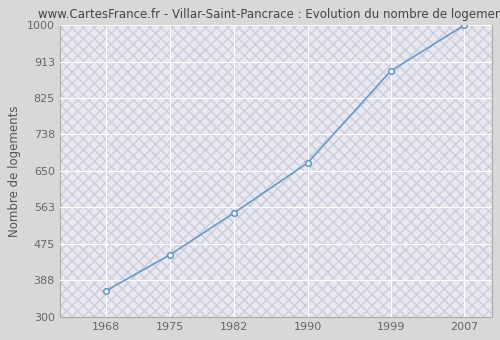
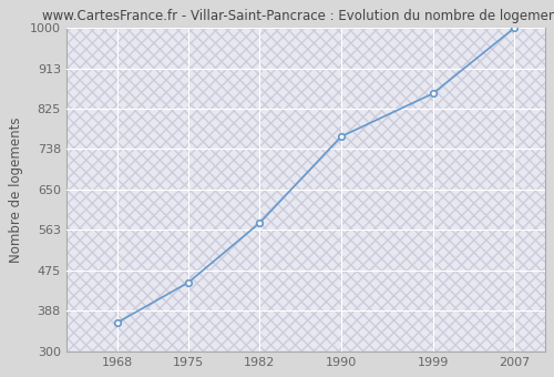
1982: 550 -> 578
1990: 670 -> 765
1999: 890 -> 858
